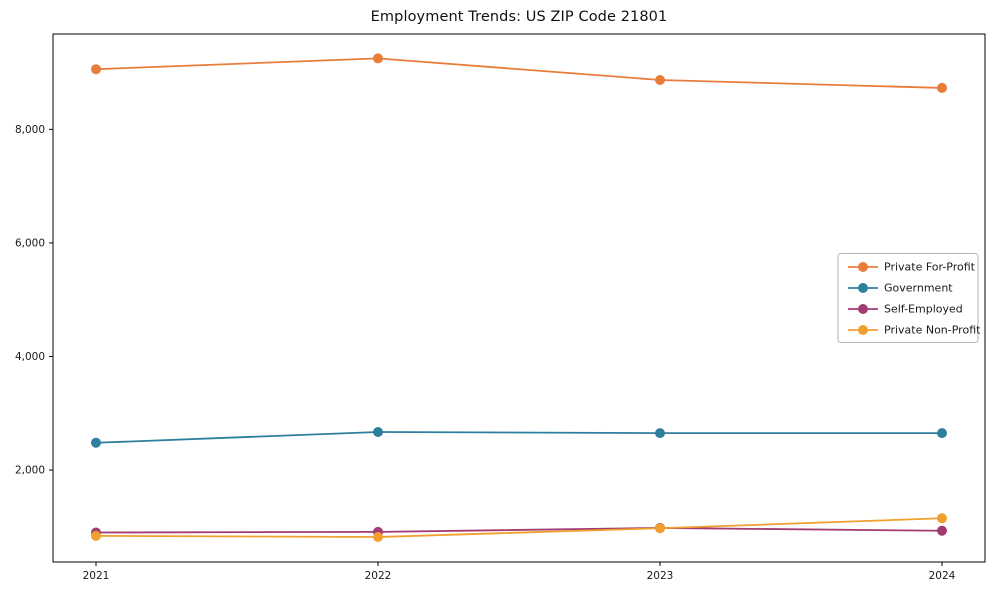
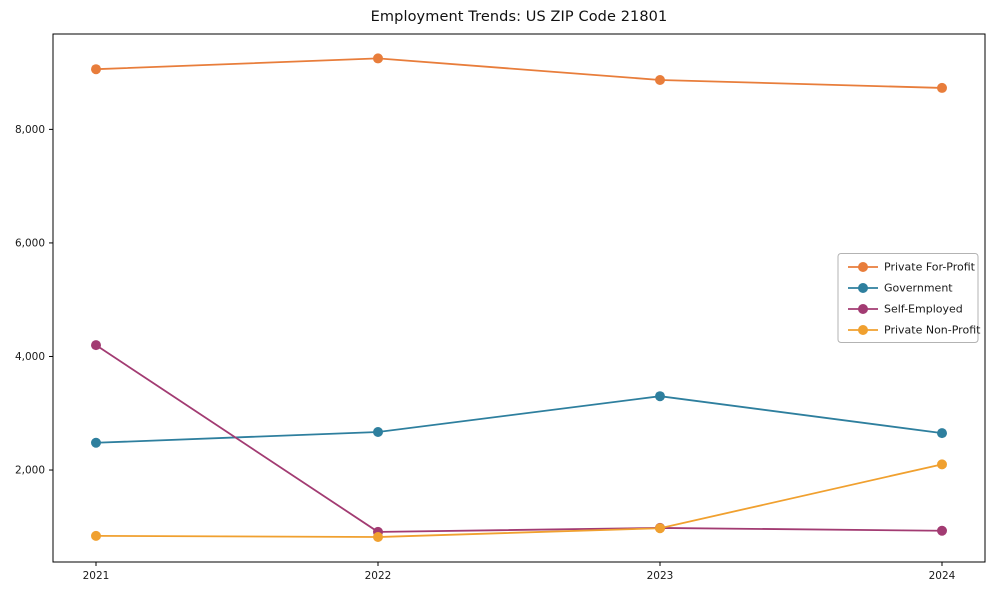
Self-Employed/2021: 900 -> 4200
Government/2023: 2600 -> 3300
Private Non-Profit/2024: 1200 -> 2100
